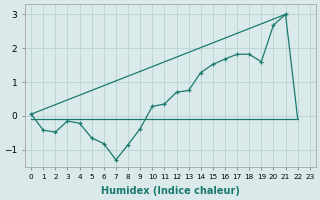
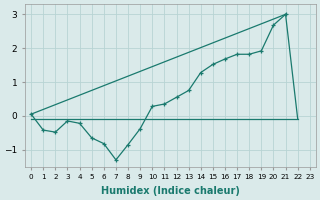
12: 0.70 -> 0.55
19: 1.60 -> 1.92
